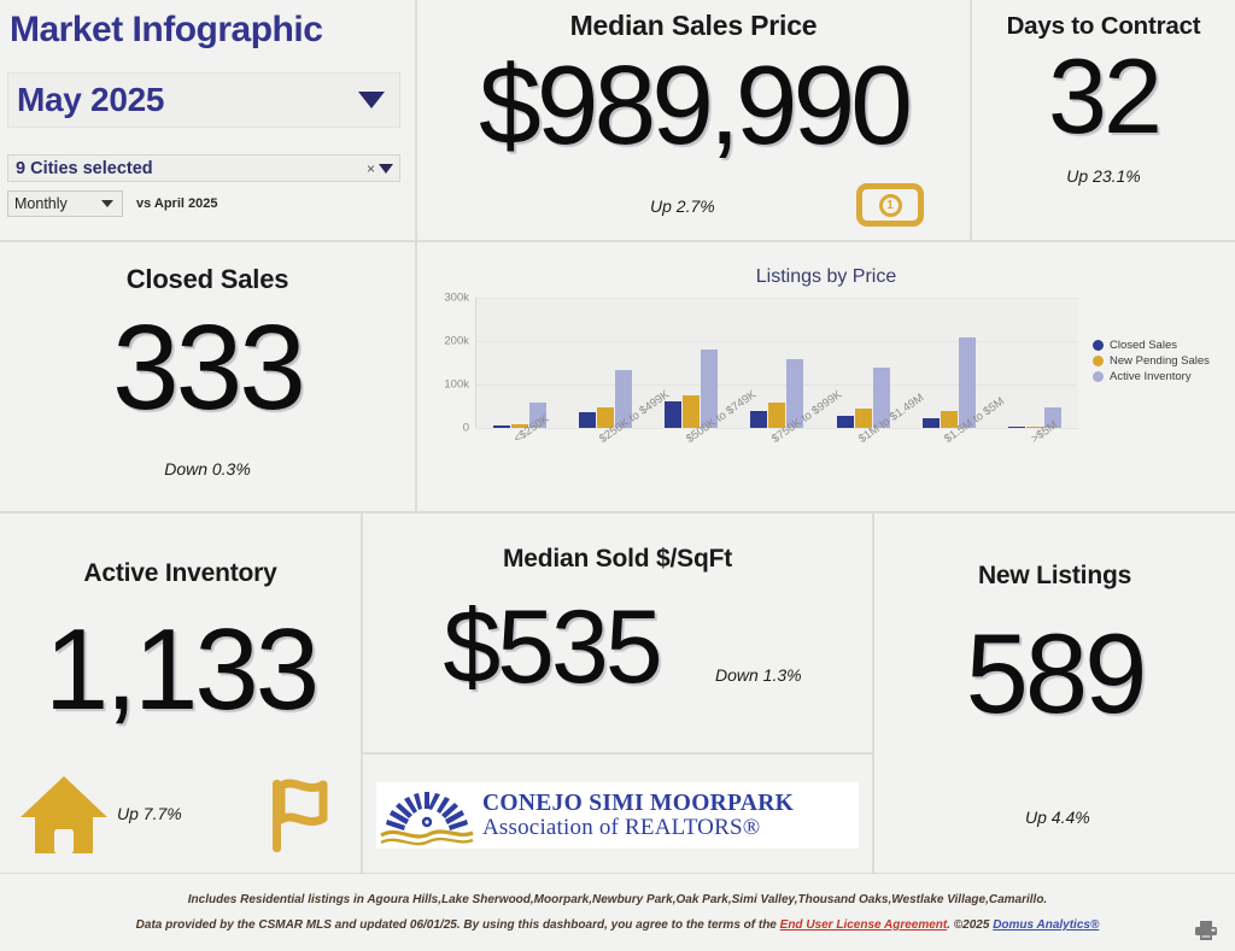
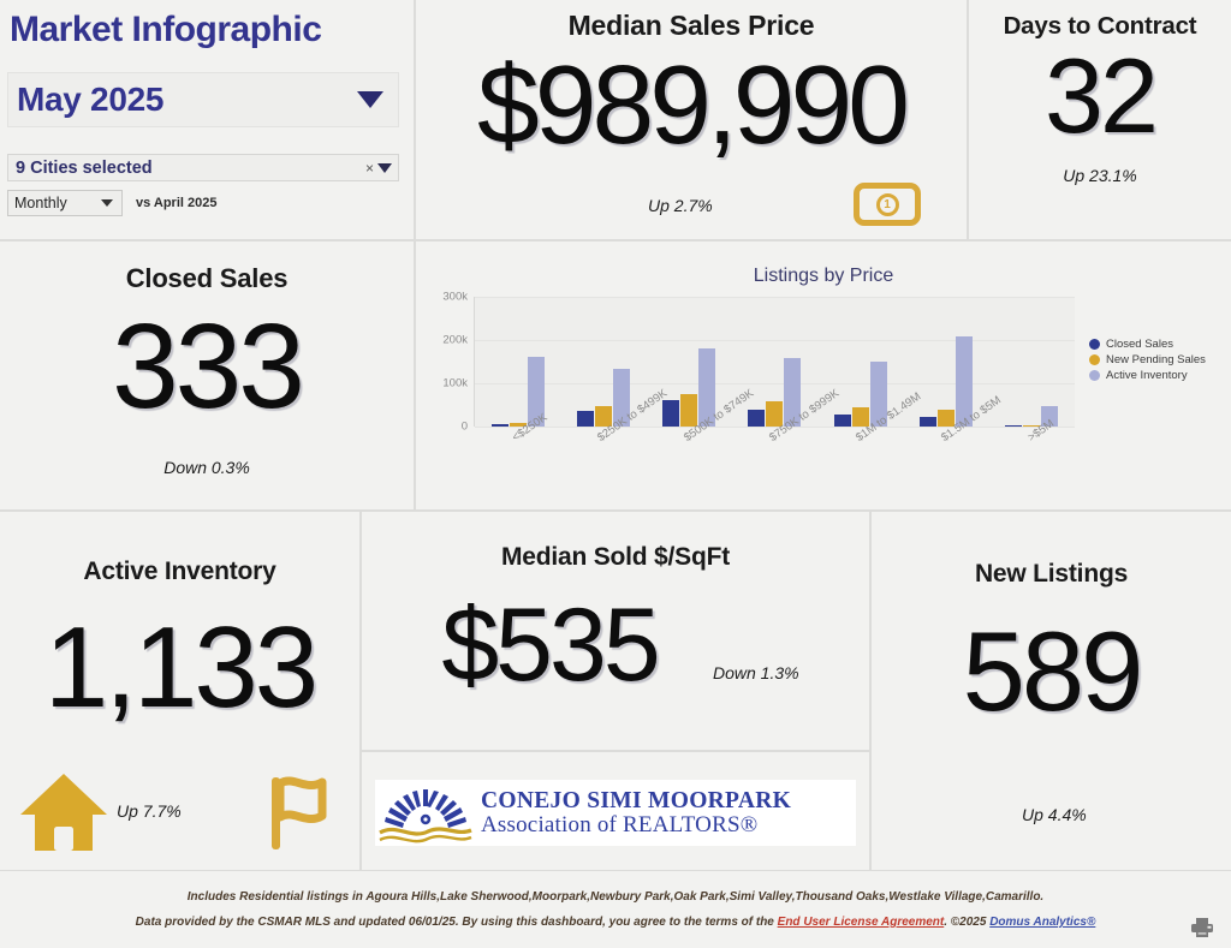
Active Inventory/<$250K: 60k -> 160k
Active Inventory/$1M to $1.49M: 140k -> 150k
